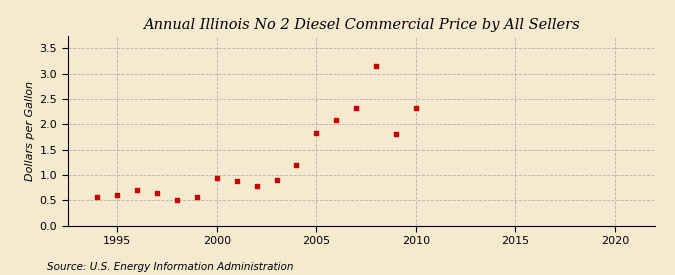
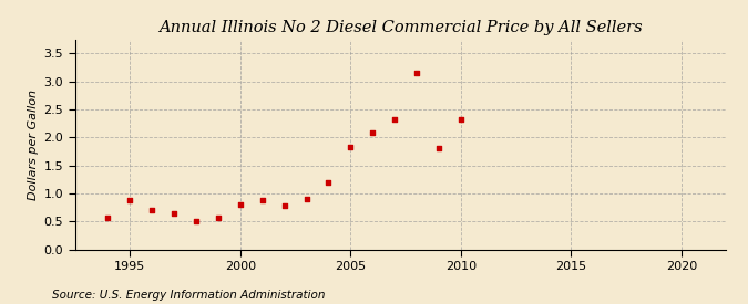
1995: 0.61 -> 0.88
2000: 0.94 -> 0.80
